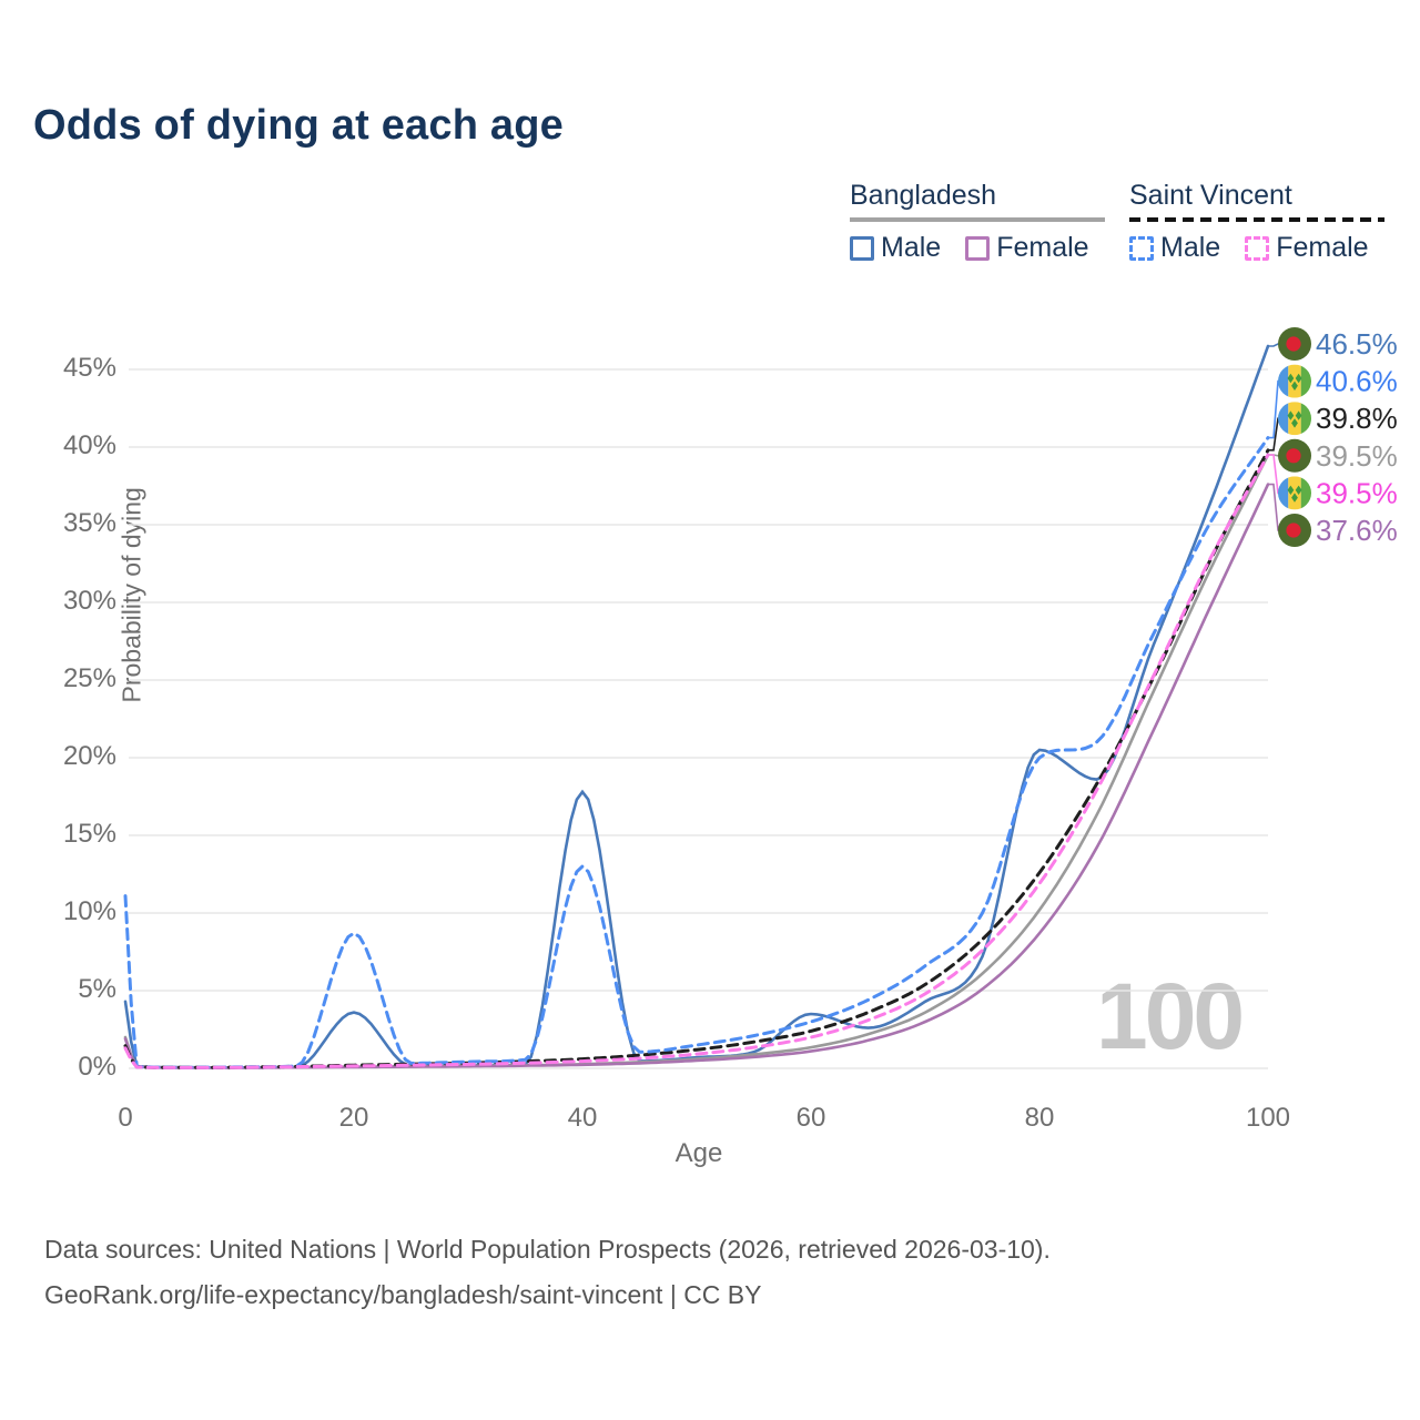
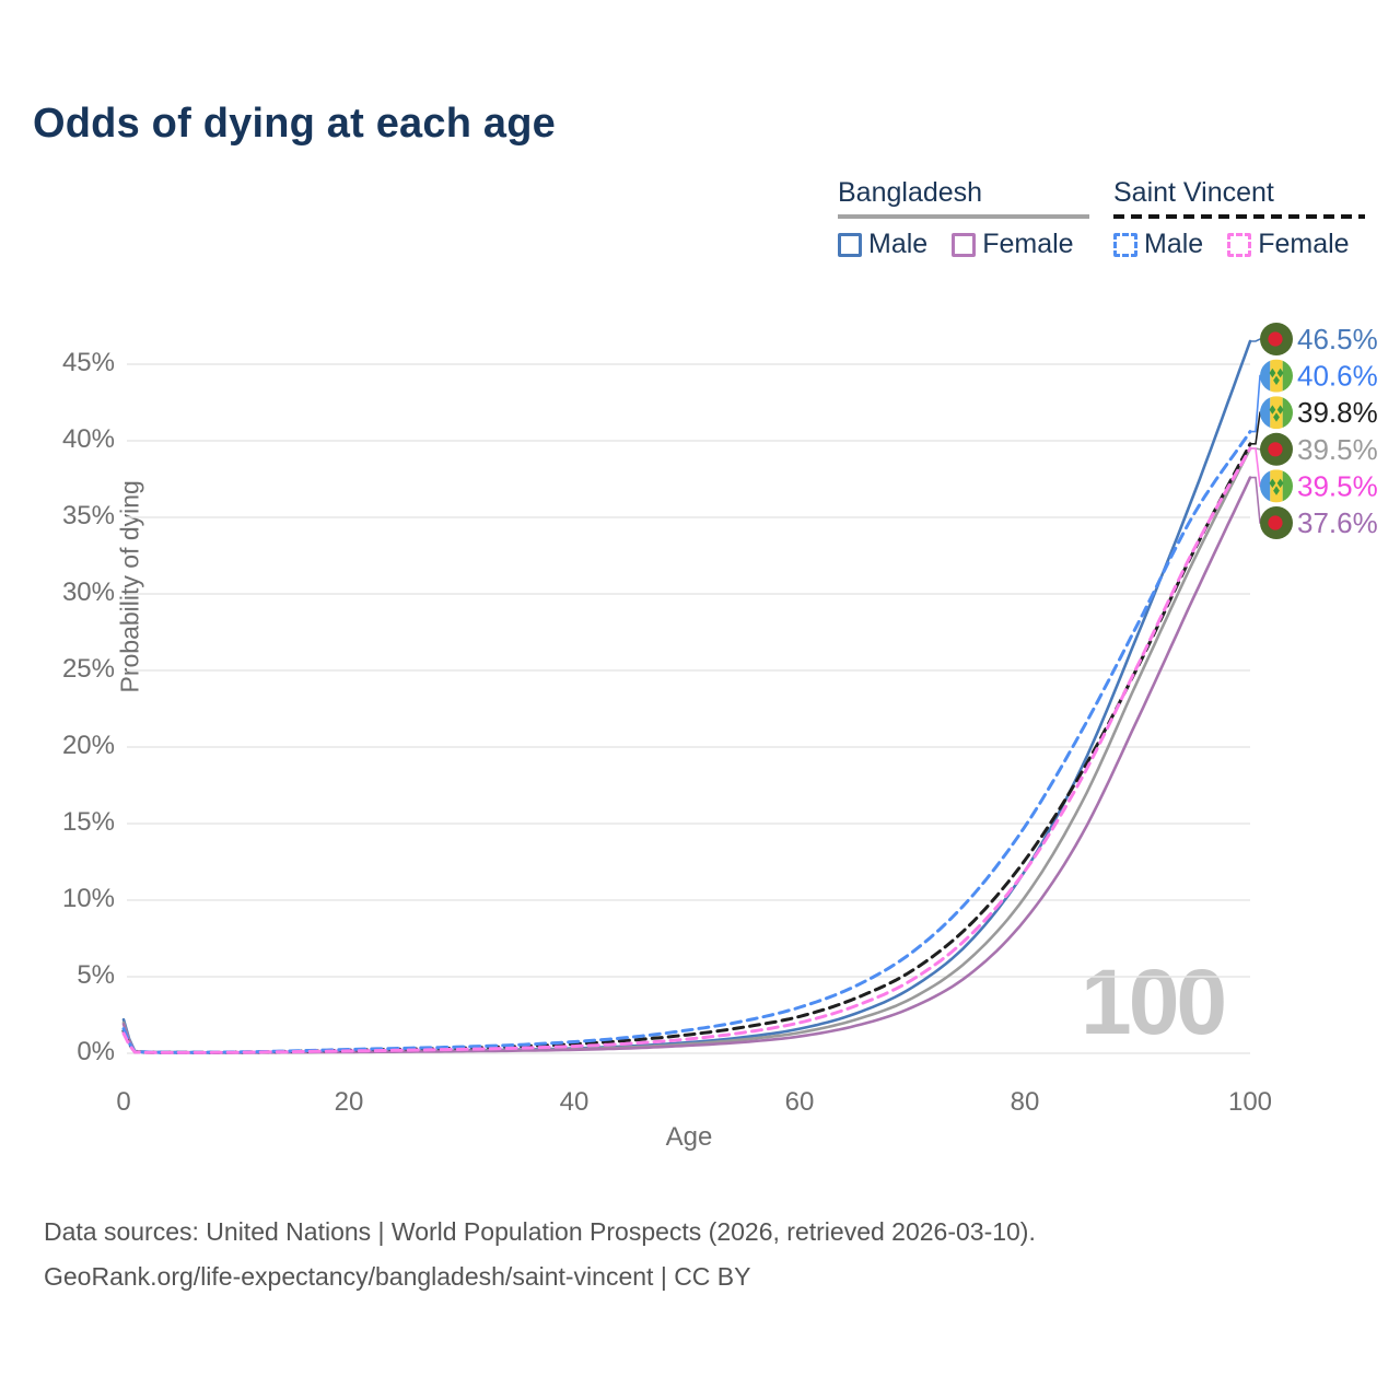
Bangladesh Male/0: 4.3% -> 2.2%
Saint Vincent Male/0: 11.1% -> 1.6%
Bangladesh Male/20: 3.6% -> 0.1%
Saint Vincent Male/20: 8.7% -> 0.2%
Bangladesh Male/40: 17.8% -> 0.3%
Saint Vincent Male/40: 13.0% -> 0.8%
Bangladesh Male/60: 3.5% -> 1.6%
Bangladesh Male/80: 20.5% -> 11.9%
Saint Vincent Male/80: 20.0% -> 14.8%
